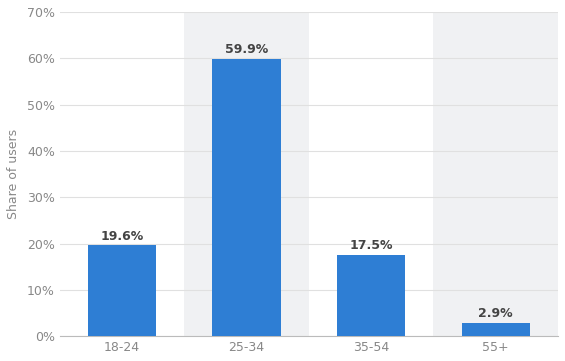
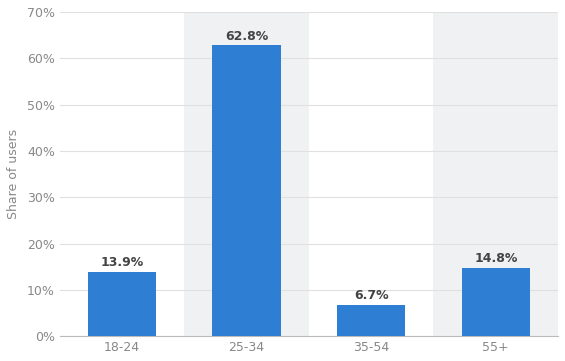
18-24: 19.6% -> 13.9%
25-34: 59.9% -> 62.8%
35-54: 17.5% -> 6.7%
55+: 2.9% -> 14.8%
